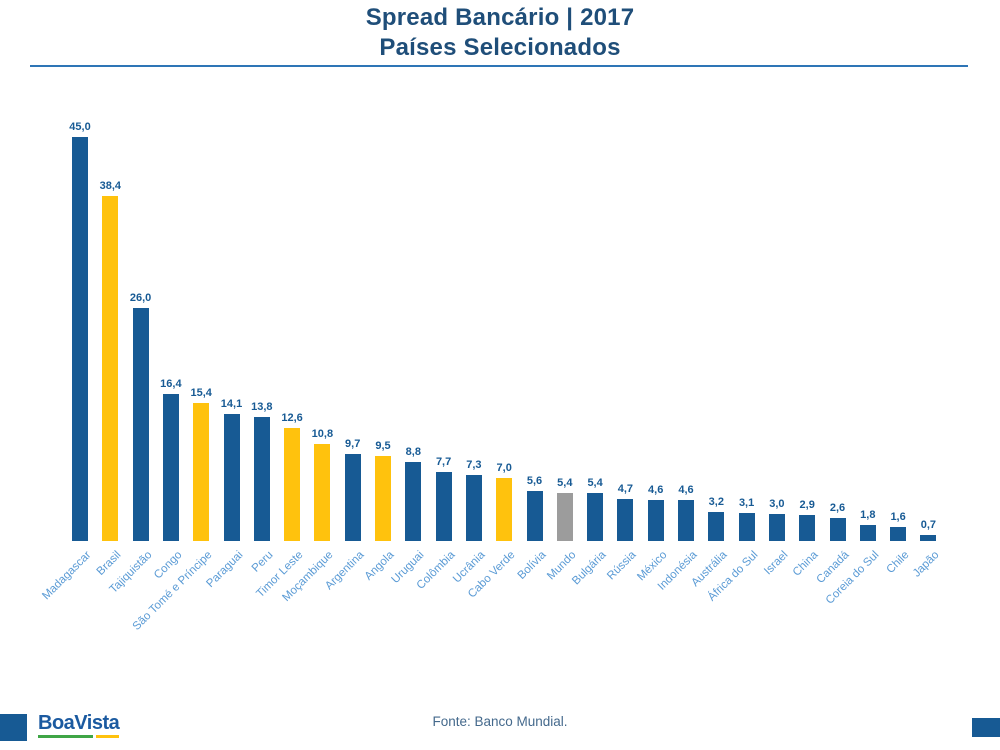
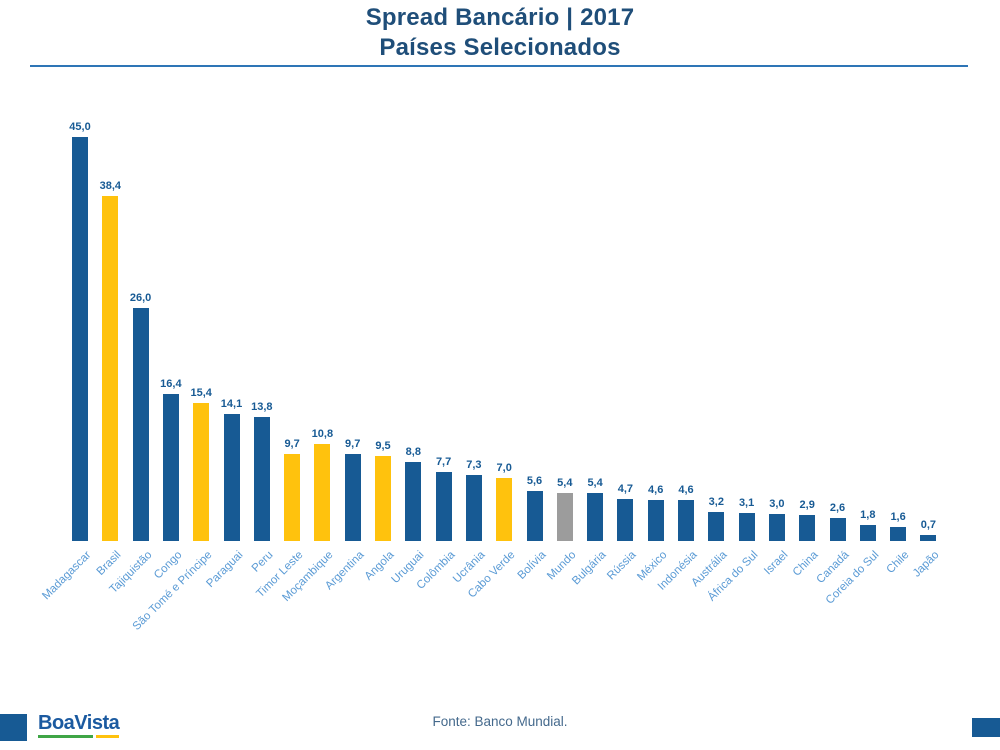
Timor Leste: 12,6 -> 9,7
